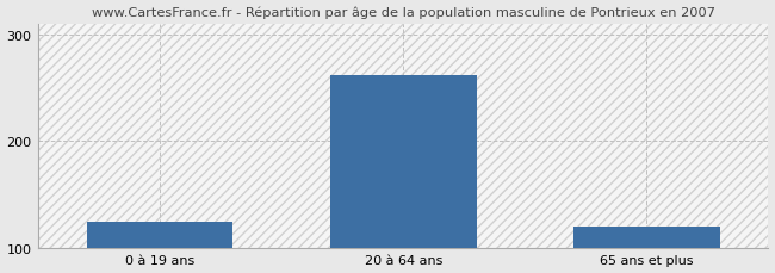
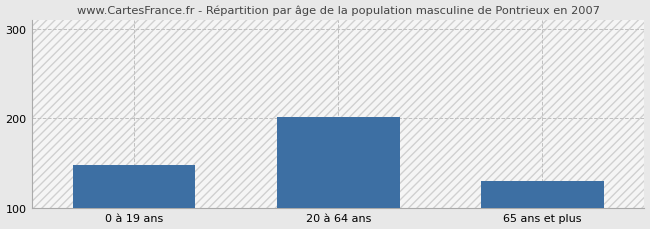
0 à 19 ans: 125 -> 148
20 à 64 ans: 262 -> 202
65 ans et plus: 120 -> 130
